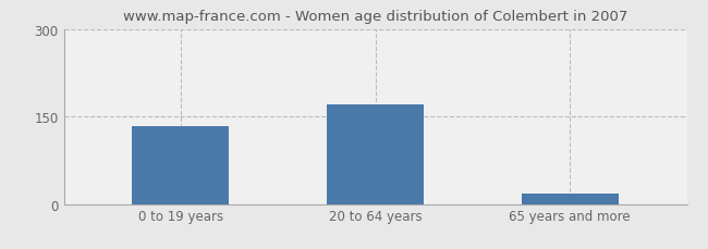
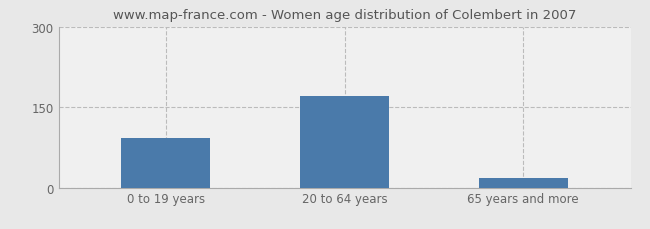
0 to 19 years: 133 -> 92
